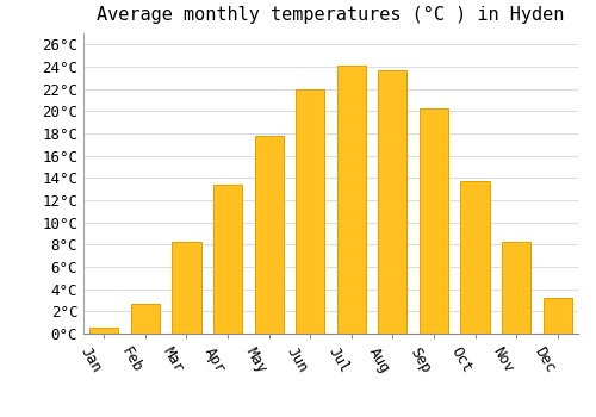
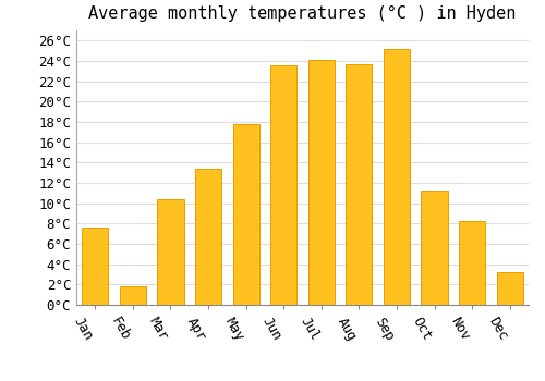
Jan: 0.5°C -> 7.6°C
Feb: 2.7°C -> 1.8°C
Mar: 8.3°C -> 10.4°C
Jun: 22.0°C -> 23.6°C
Sep: 20.3°C -> 25.2°C
Oct: 13.7°C -> 11.2°C
